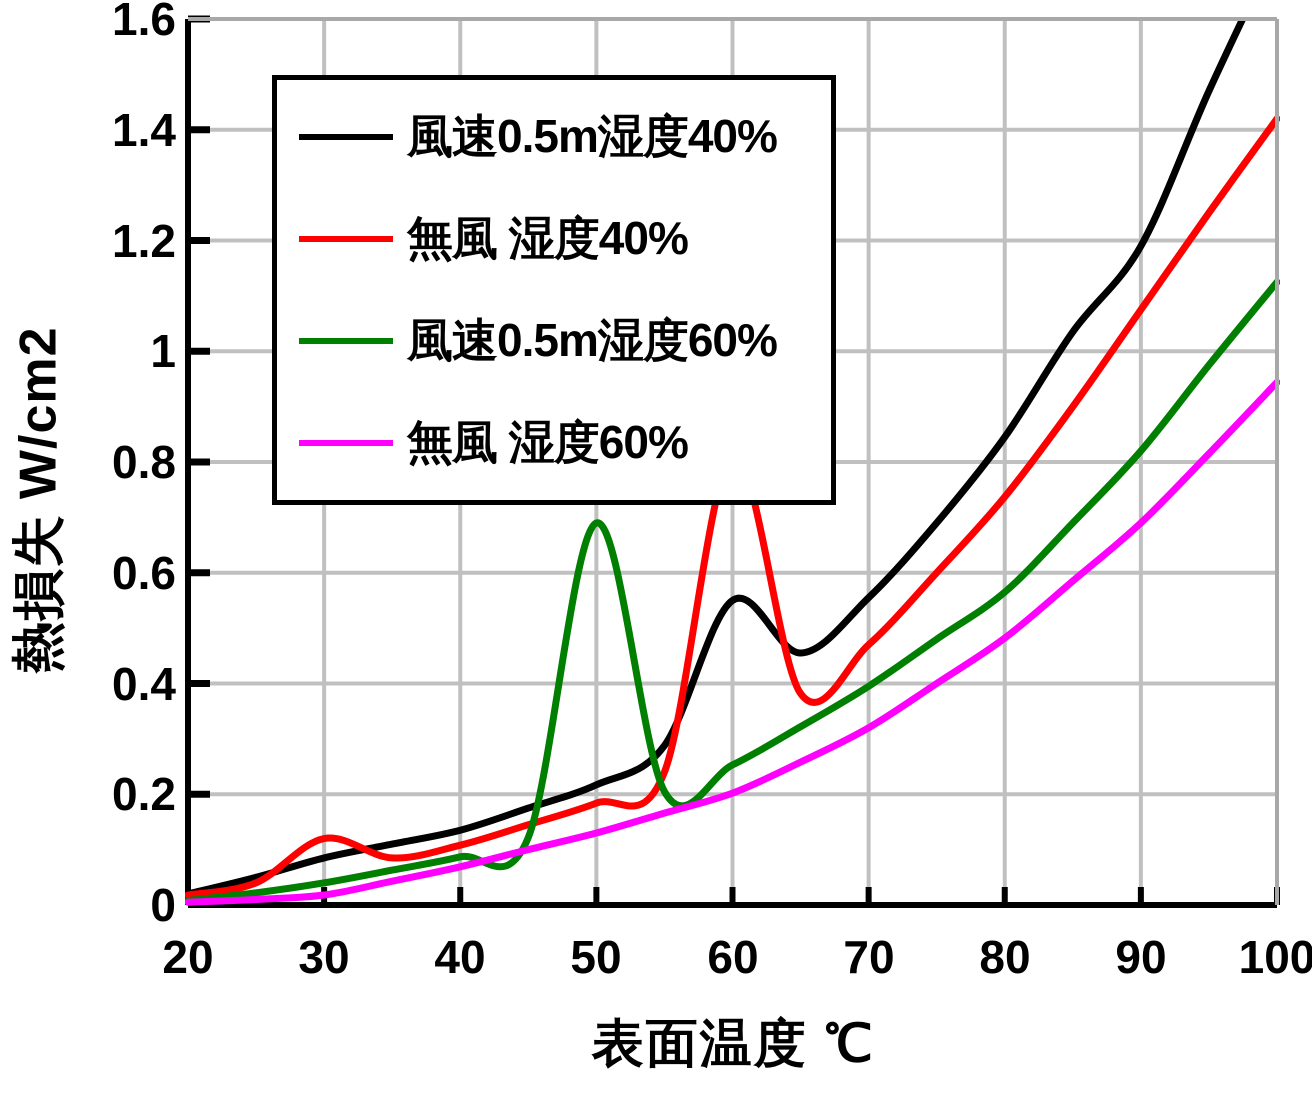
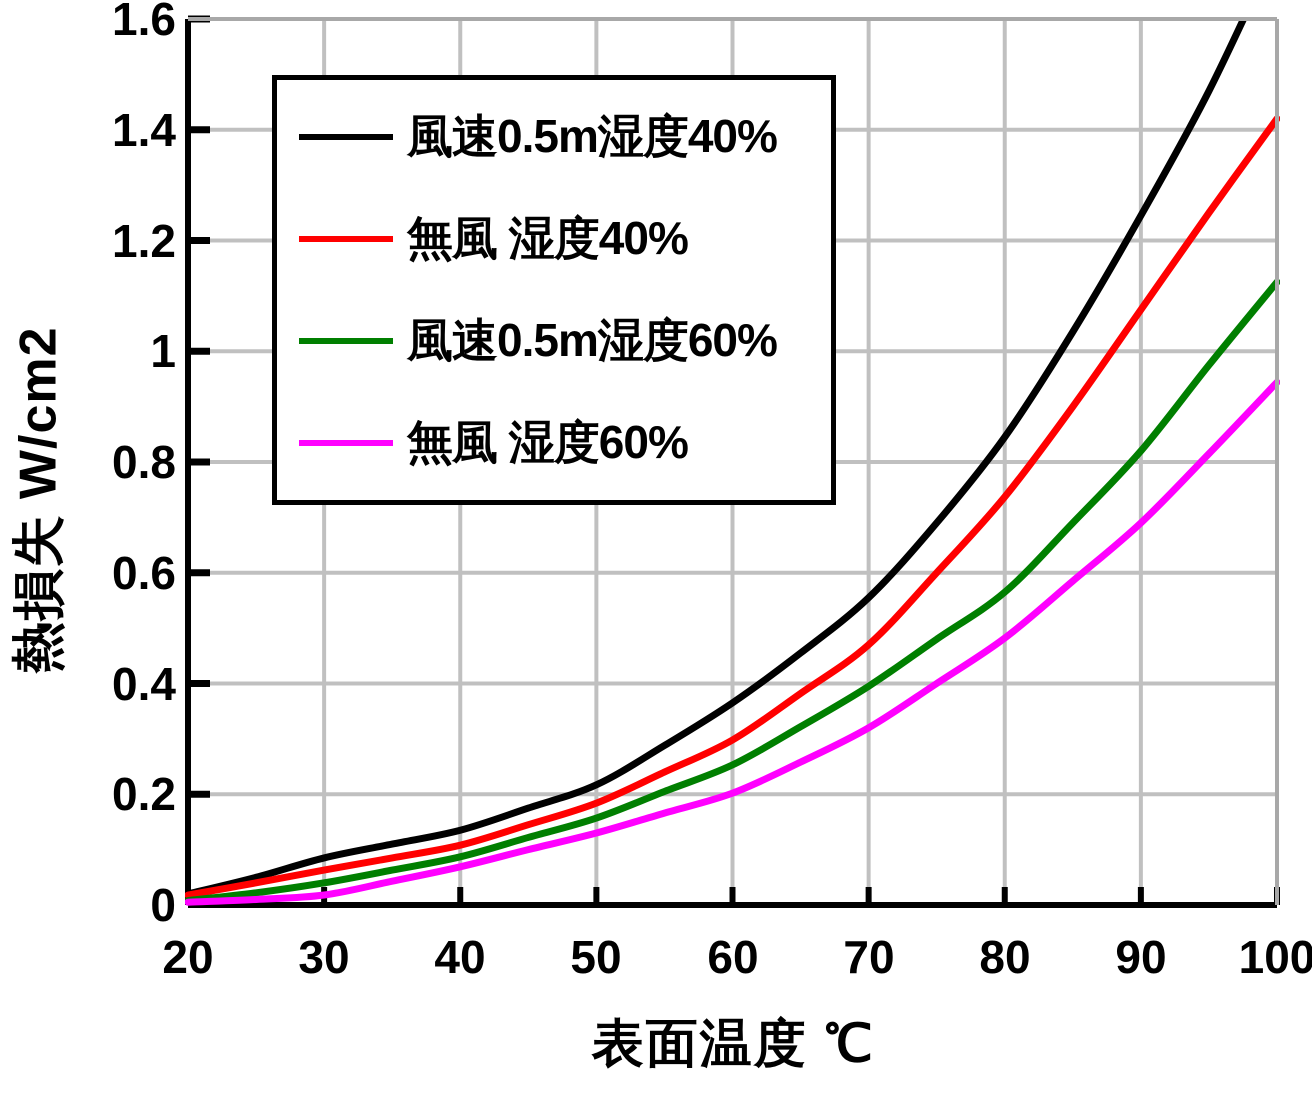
無風 湿度40%/30: 0.12 -> 0.06
風速0.5m湿度60%/50: 0.69 -> 0.16
風速0.5m湿度40%/60: 0.55 -> 0.36
無風 湿度40%/60: 0.81 -> 0.30
風速0.5m湿度40%/90: 1.19 -> 1.25
